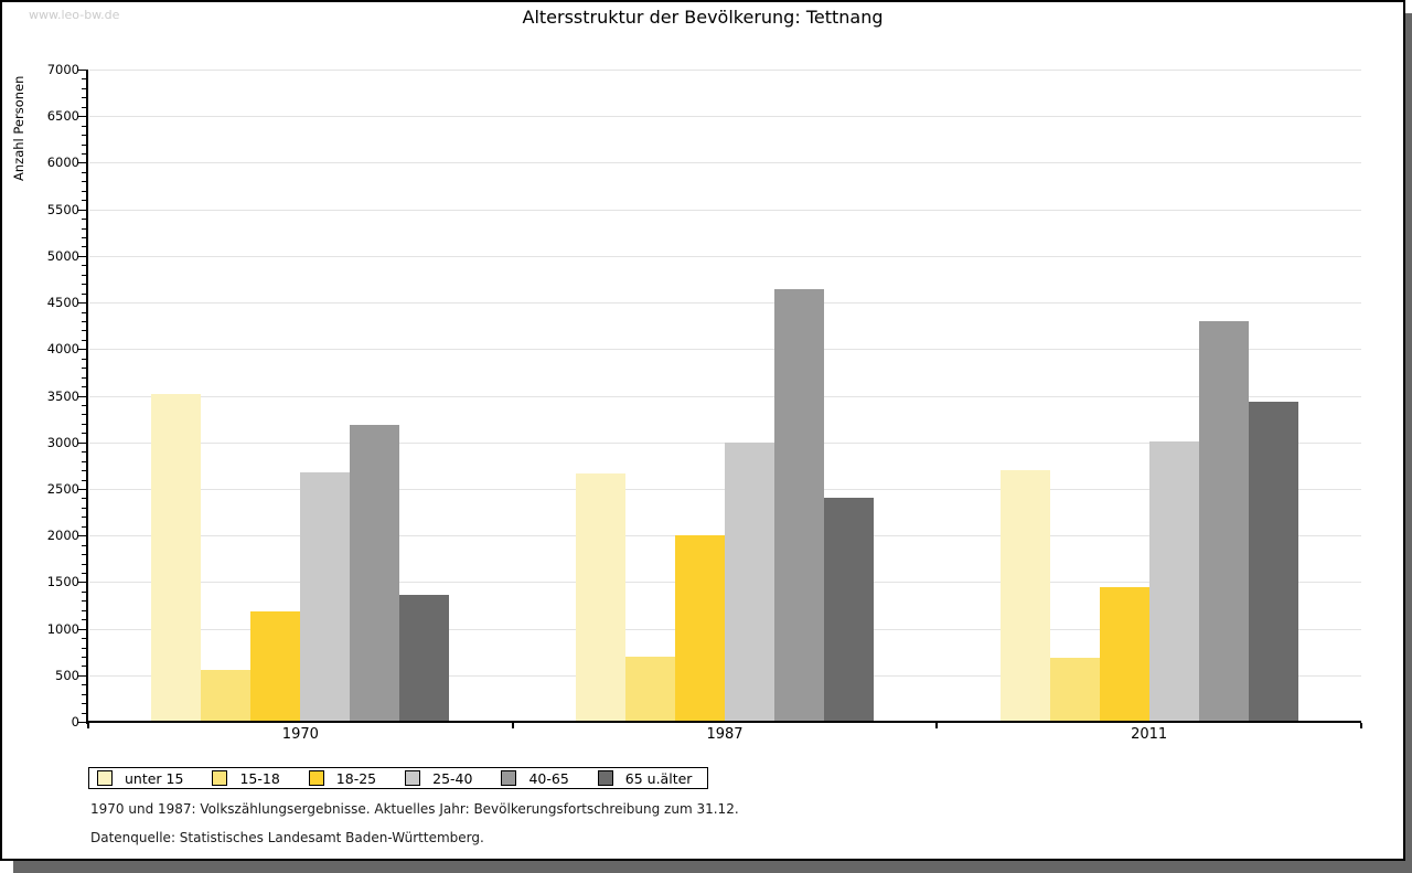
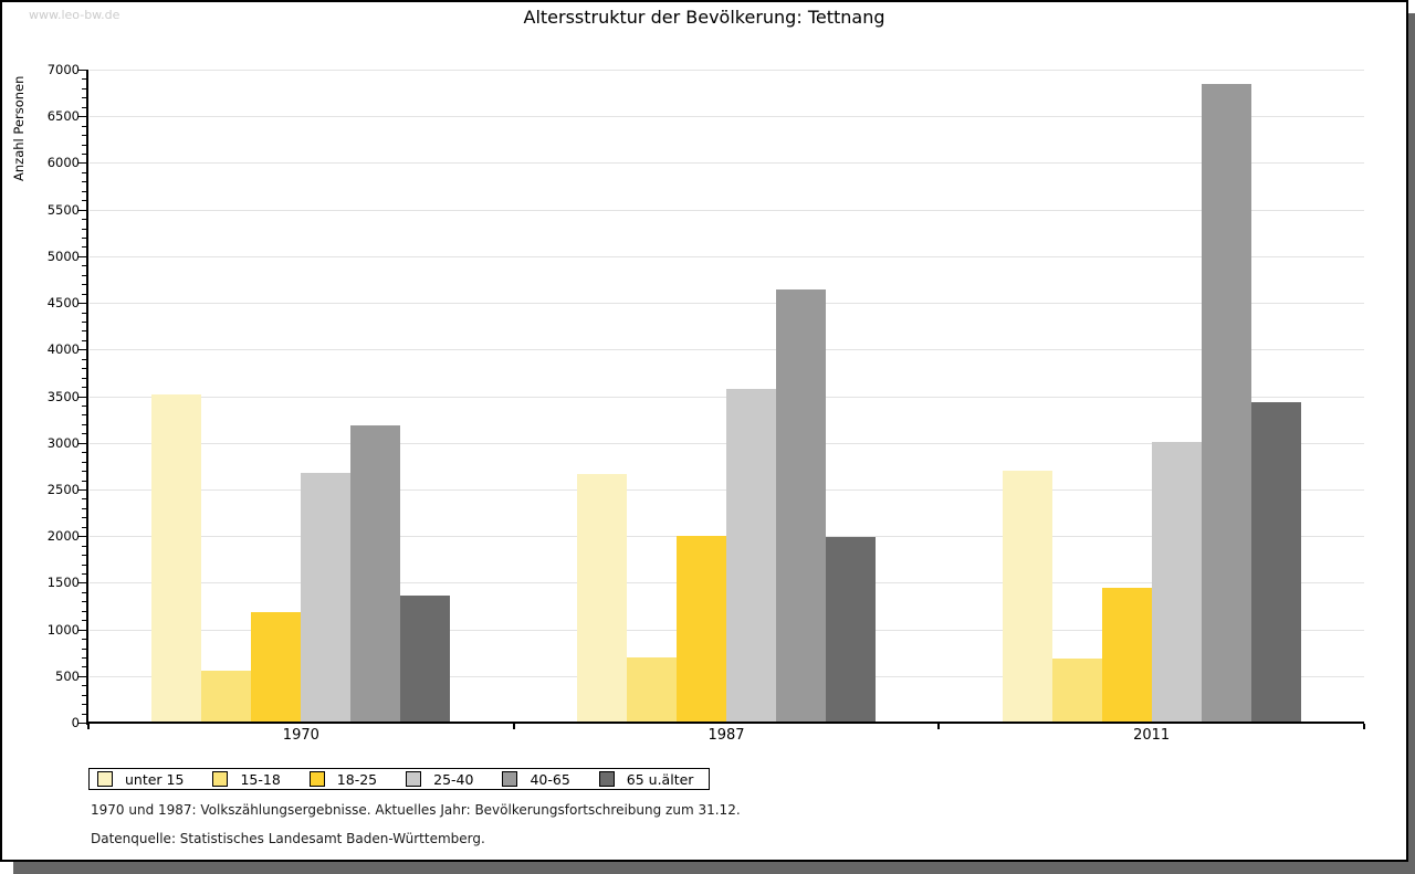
25-40/1987: 3000 -> 3600
65 u.älter/1987: 2400 -> 2000
40-65/2011: 4300 -> 6800
